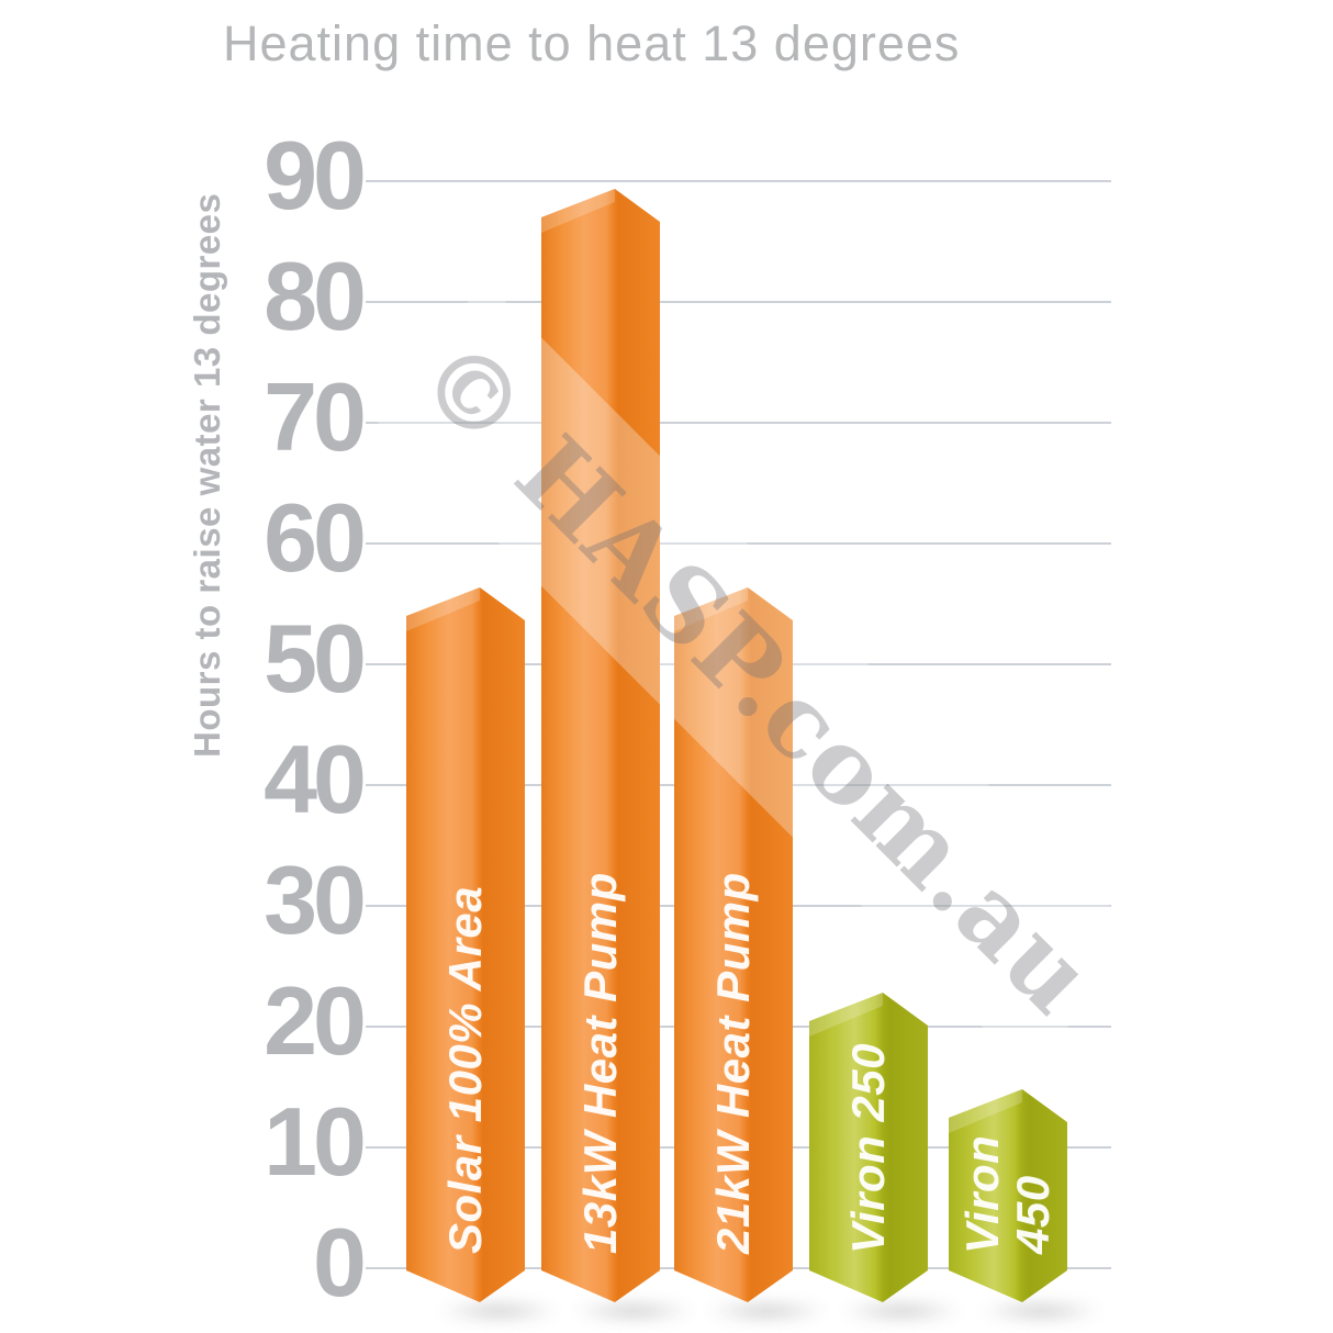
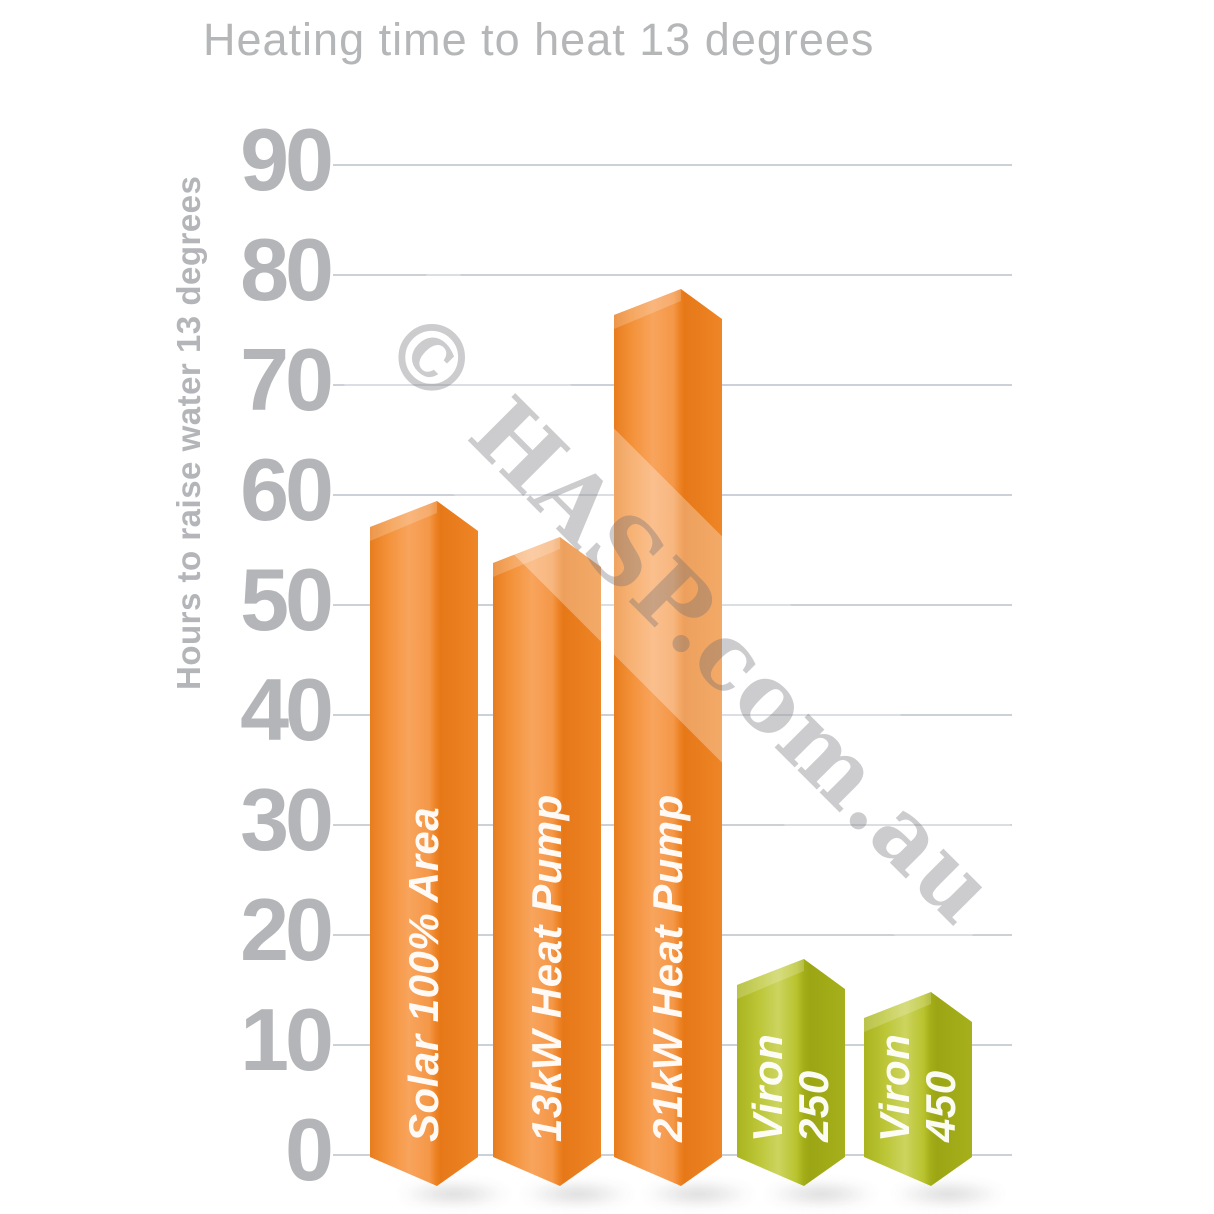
Solar 100% Area: 54.0 -> 57.1
13kW Heat Pump: 87.0 -> 53.8
21kW Heat Pump: 54.0 -> 76.4
Viron 250: 20.5 -> 15.5
